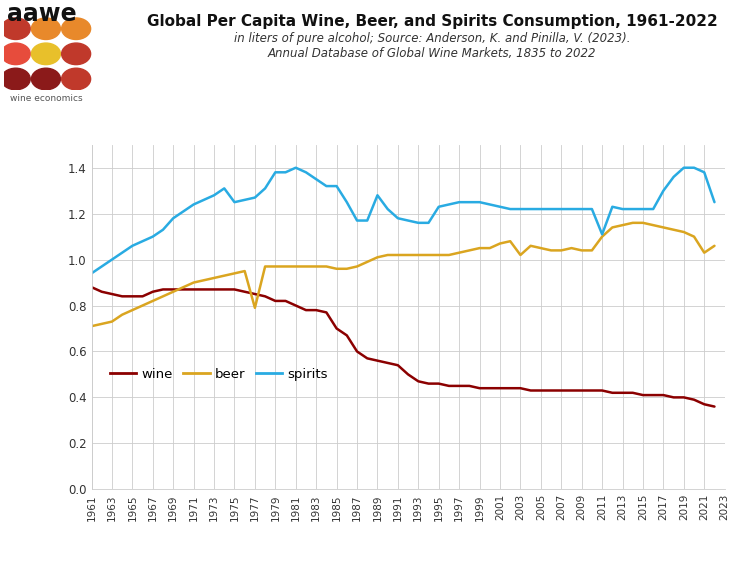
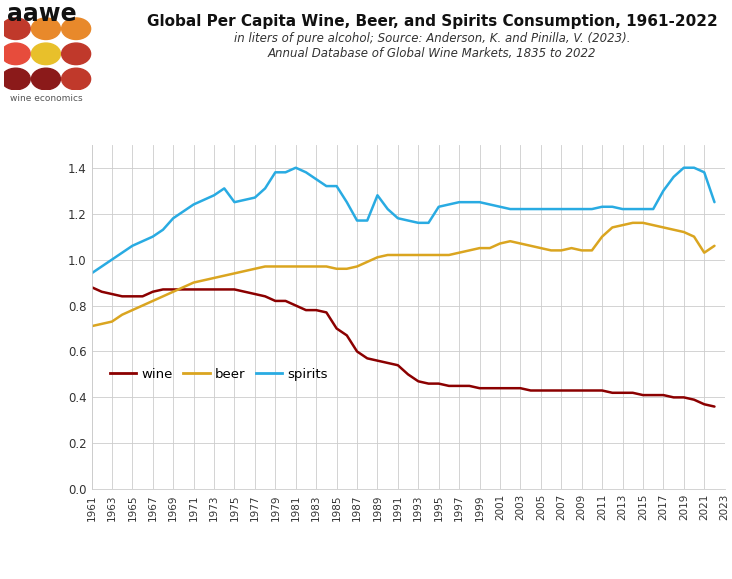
beer/1977: 0.79 -> 0.96
beer/2003: 1.02 -> 1.07
spirits/2011: 1.11 -> 1.23
